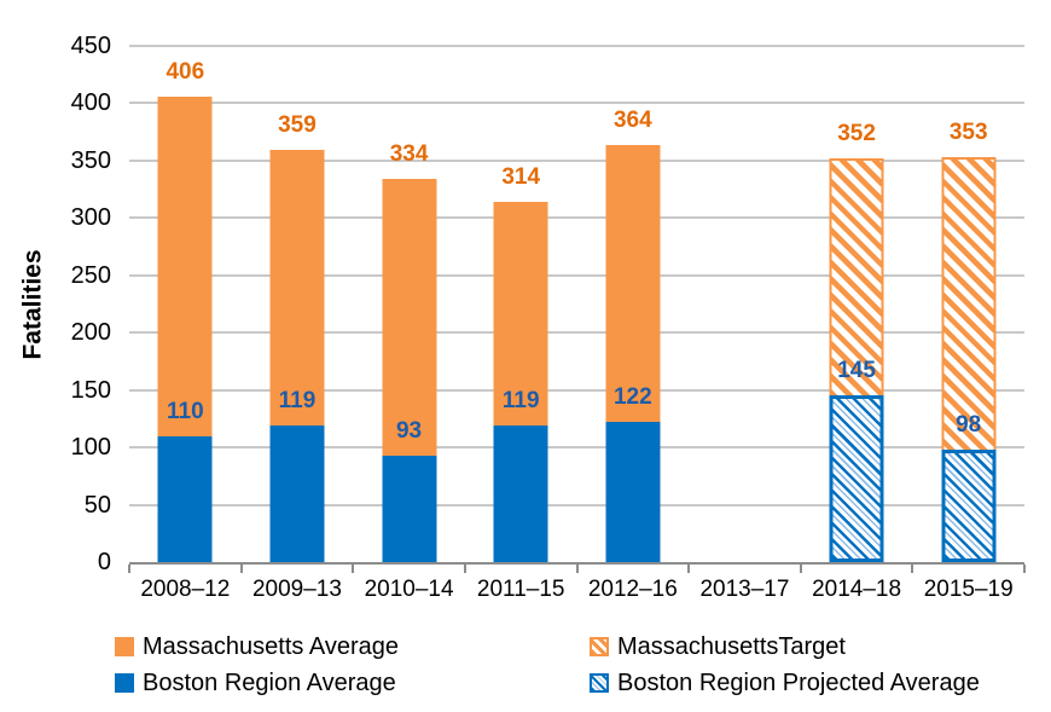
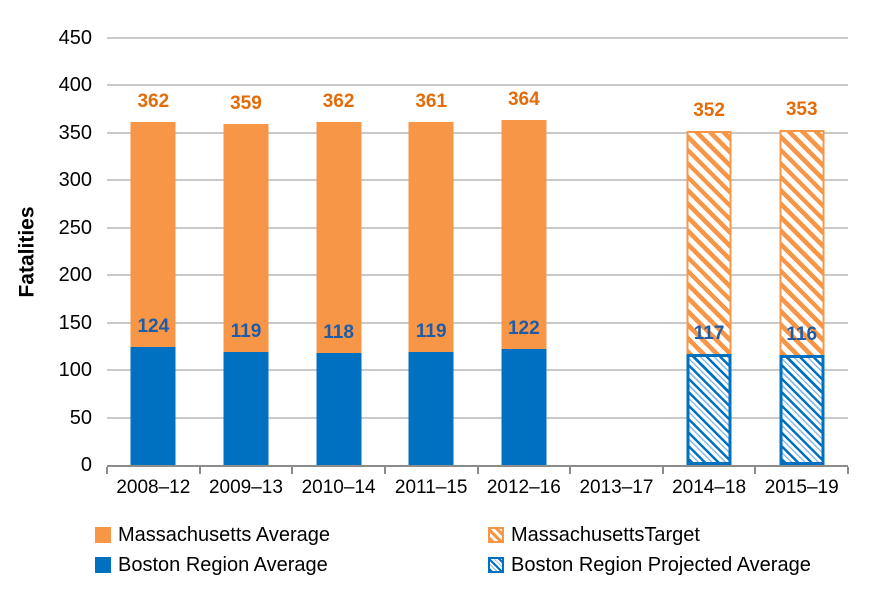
Massachusetts Average/2008–12: 406 -> 362
Boston Region Average/2008–12: 110 -> 124
Massachusetts Average/2010–14: 334 -> 362
Boston Region Average/2010–14: 93 -> 118
Massachusetts Average/2011–15: 314 -> 361
Boston Region Projected Average/2014–18: 145 -> 117
Boston Region Projected Average/2015–19: 98 -> 116
